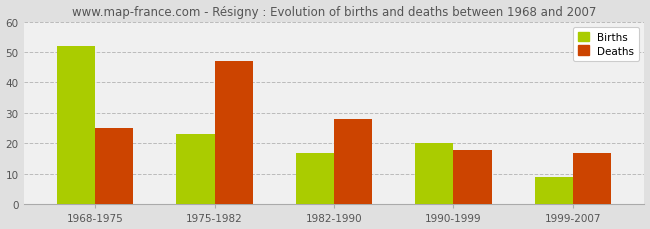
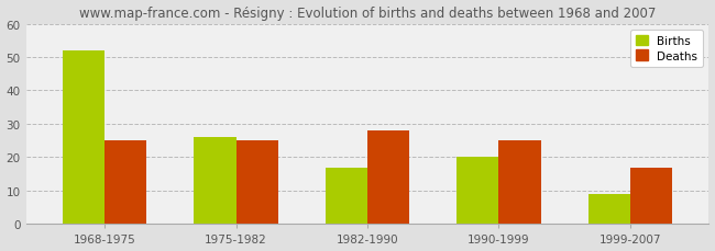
Births/1975-1982: 23 -> 26
Deaths/1975-1982: 47 -> 25
Deaths/1990-1999: 18 -> 25
